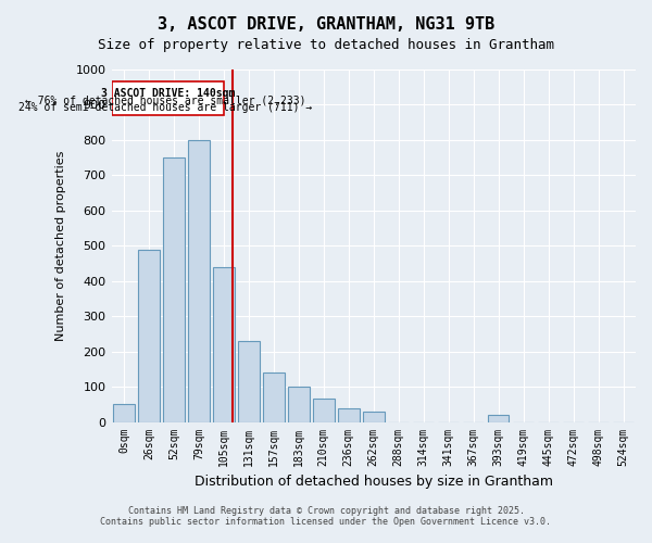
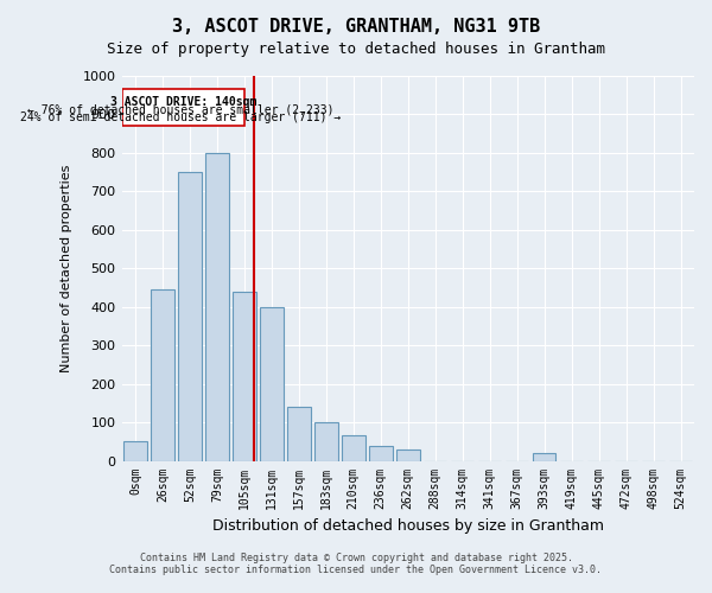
26sqm: 490 -> 445
131sqm: 230 -> 400
